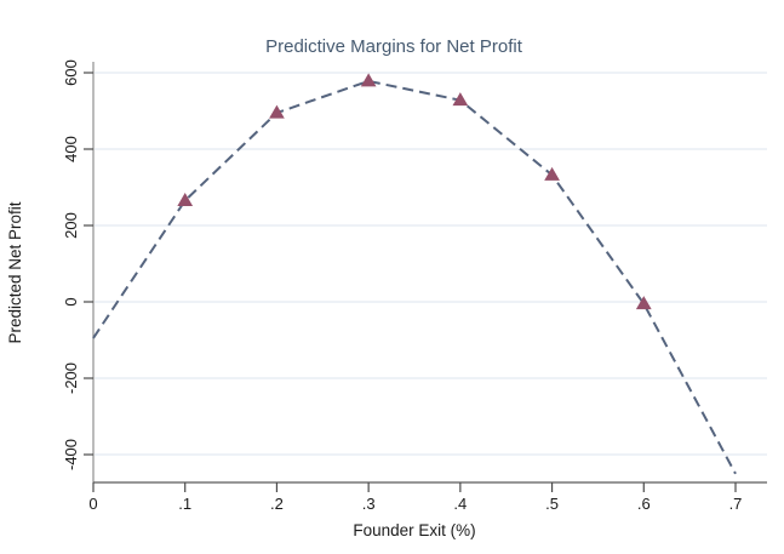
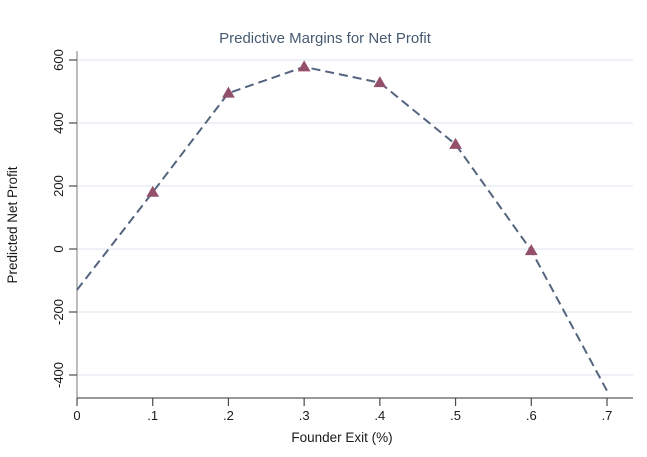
0: -100 -> -130
0.1: 260 -> 180
